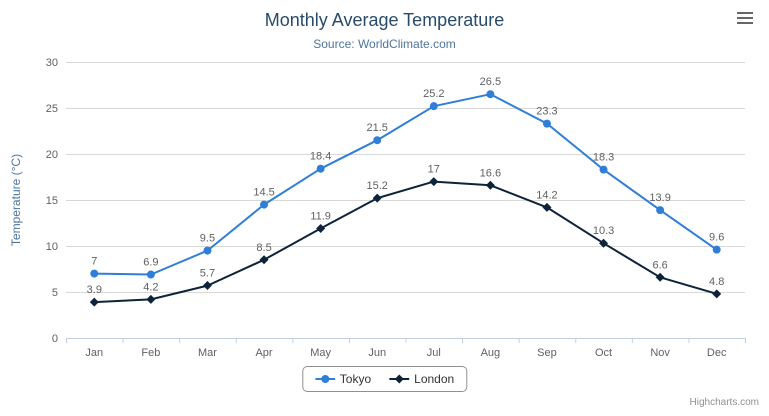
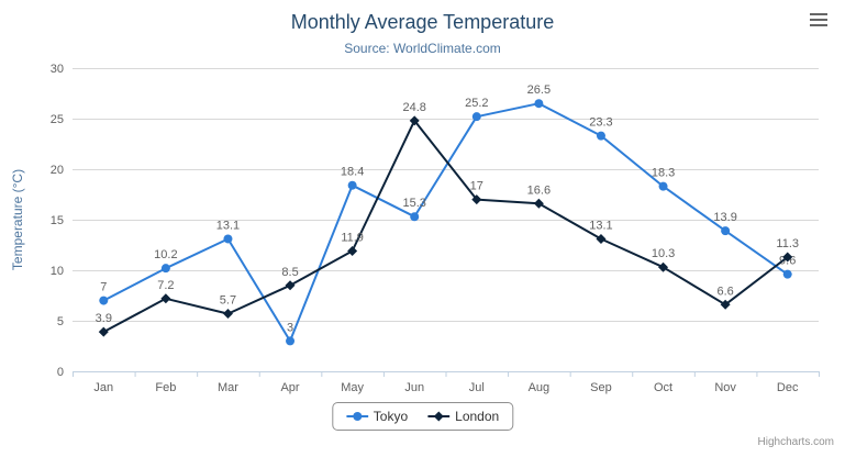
Tokyo/Feb: 6.9 -> 10.2
London/Feb: 4.2 -> 7.2
Tokyo/Mar: 9.5 -> 13.1
Tokyo/Apr: 14.5 -> 3
Tokyo/Jun: 21.5 -> 15.3
London/Jun: 15.2 -> 24.8
London/Sep: 14.2 -> 13.1
London/Dec: 4.8 -> 11.3
